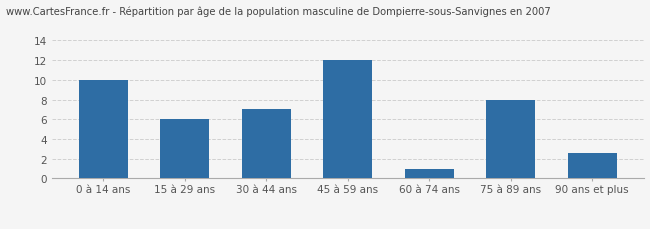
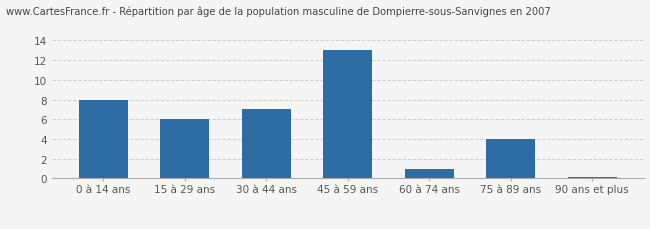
0 à 14 ans: 10.0 -> 8.0
45 à 59 ans: 12.0 -> 13.0
75 à 89 ans: 8.0 -> 4.0
90 ans et plus: 2.6 -> 0.1
